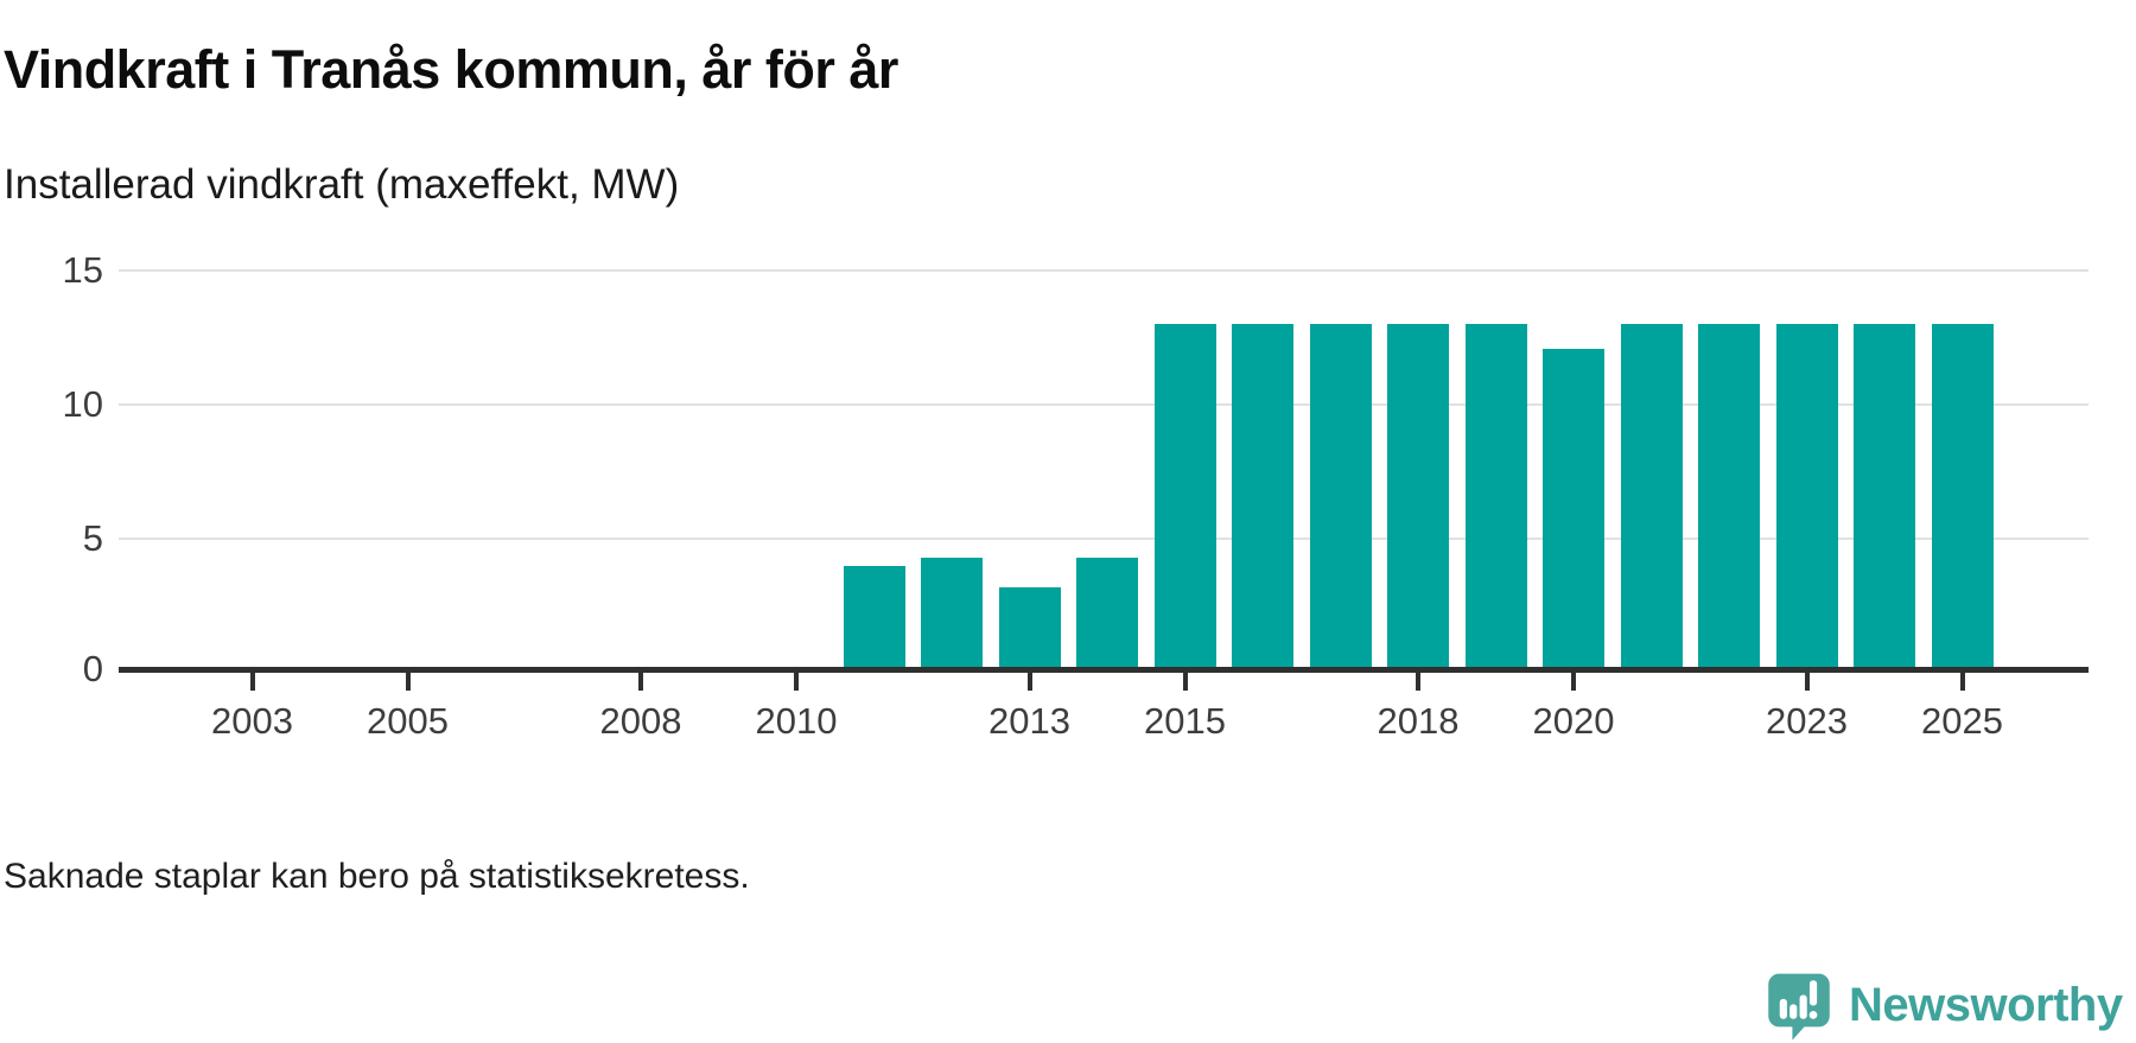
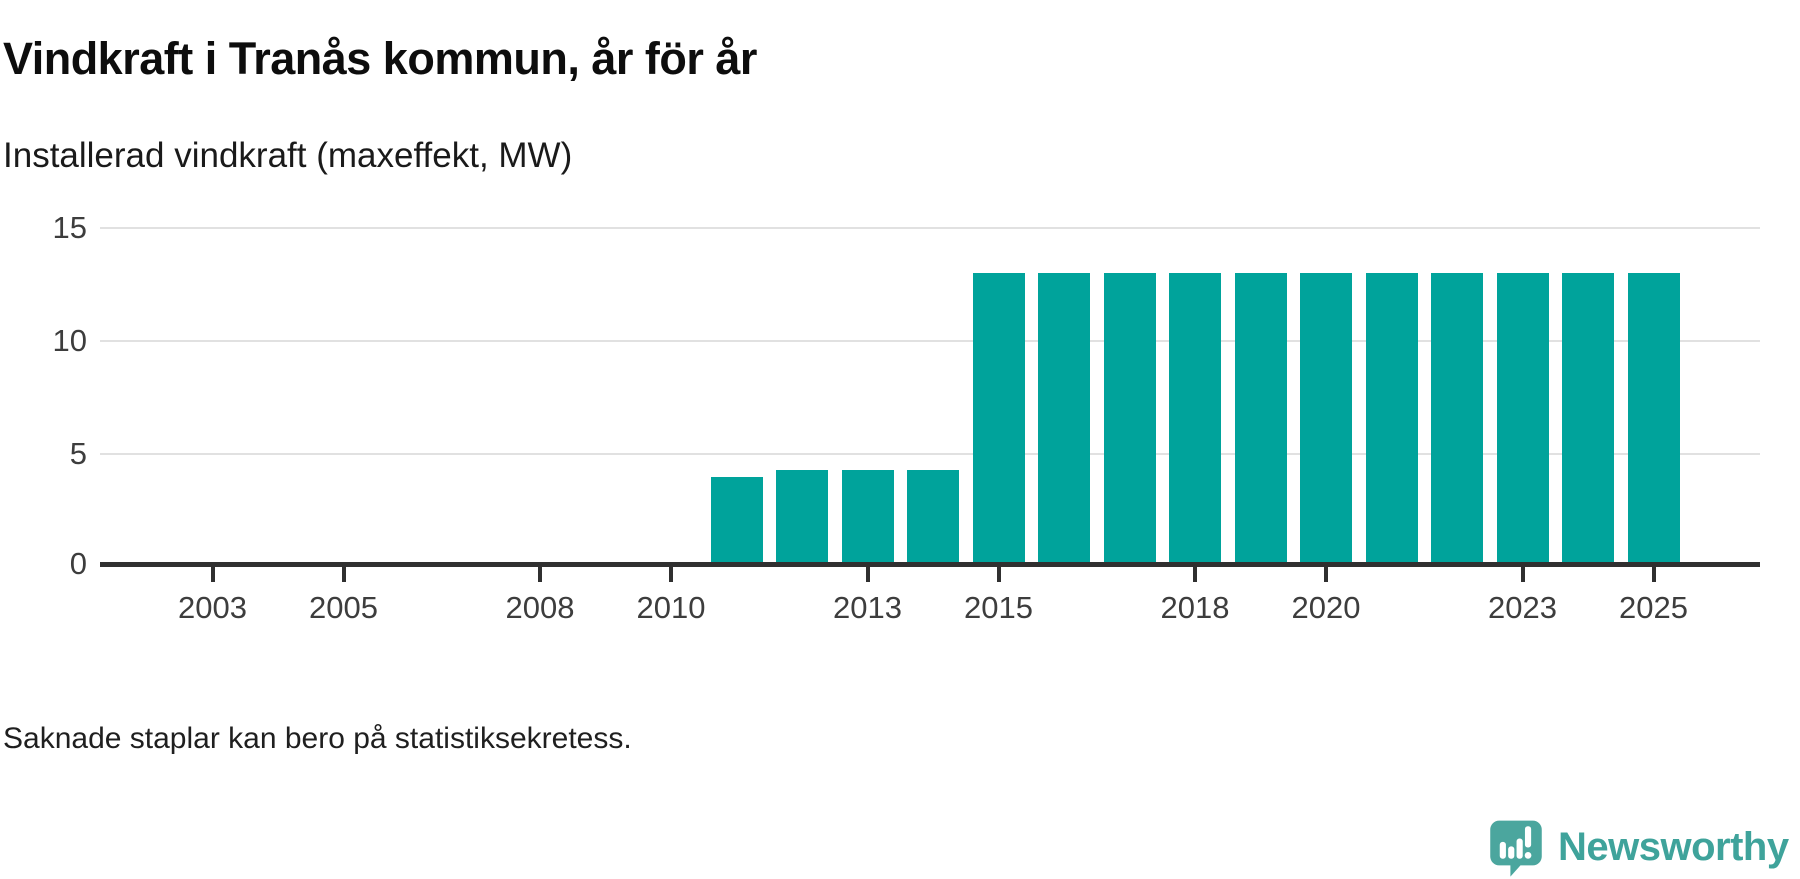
2013: 3.2 -> 4.3
2020: 12.1 -> 13.0
